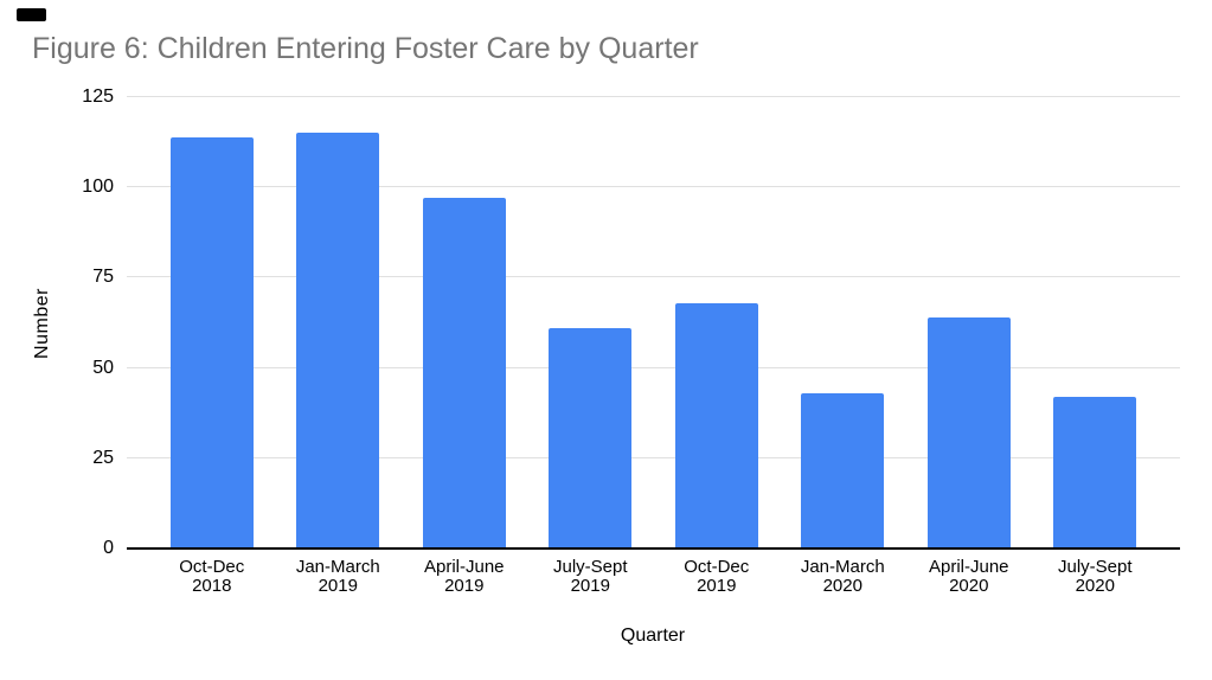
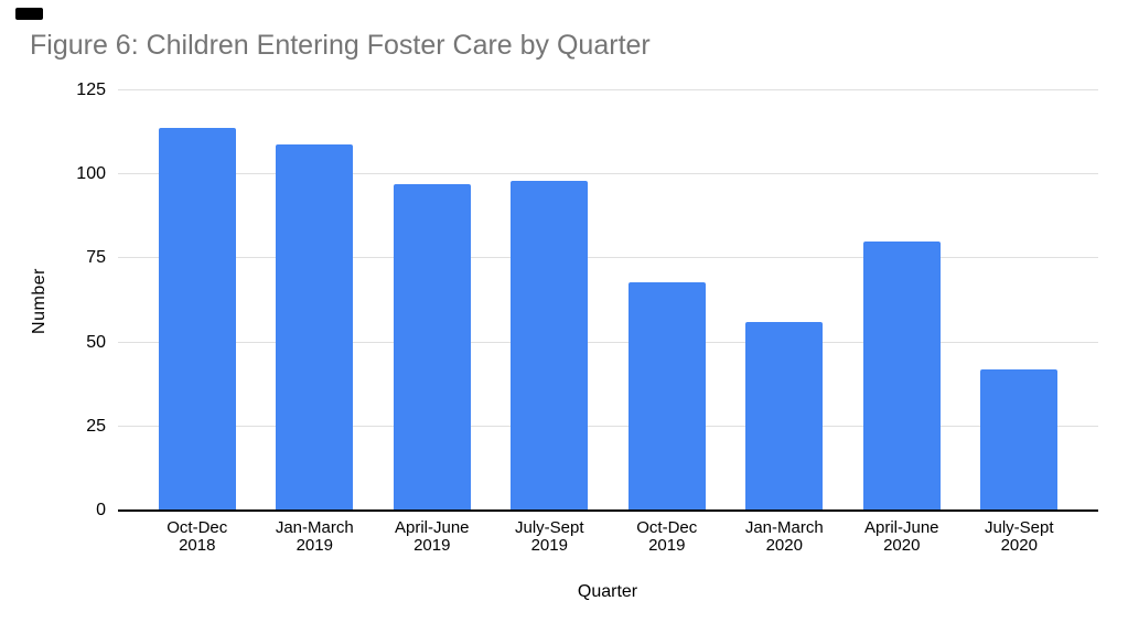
Jan-March 2019: 115 -> 109
July-Sept 2019: 61 -> 98
Jan-March 2020: 43 -> 56
April-June 2020: 64 -> 80
